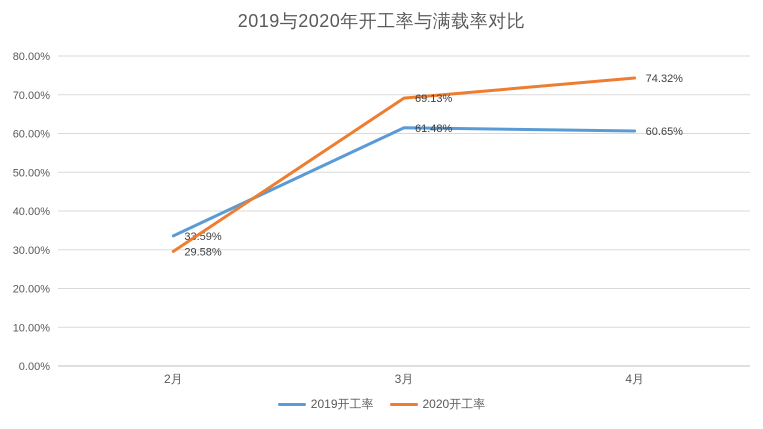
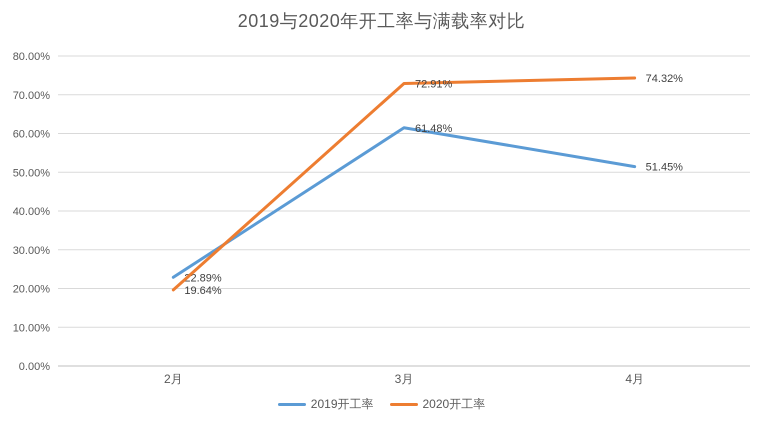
2019开工率/2月: 33.59% -> 22.89%
2020开工率/2月: 29.58% -> 19.64%
2020开工率/3月: 69.13% -> 72.91%
2019开工率/4月: 60.65% -> 51.45%
